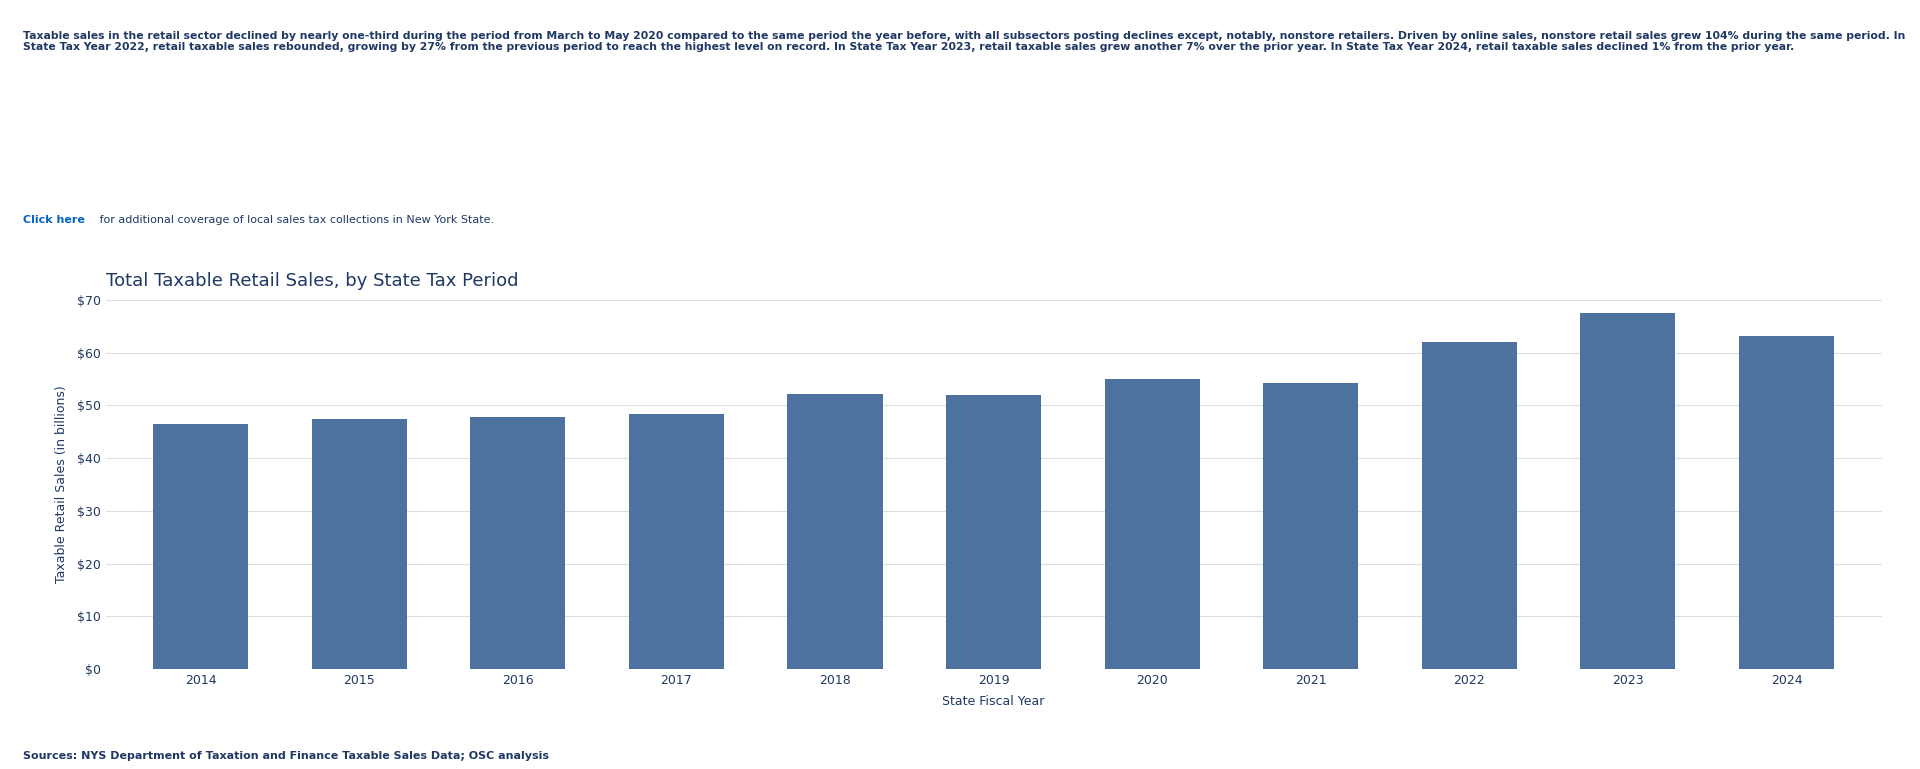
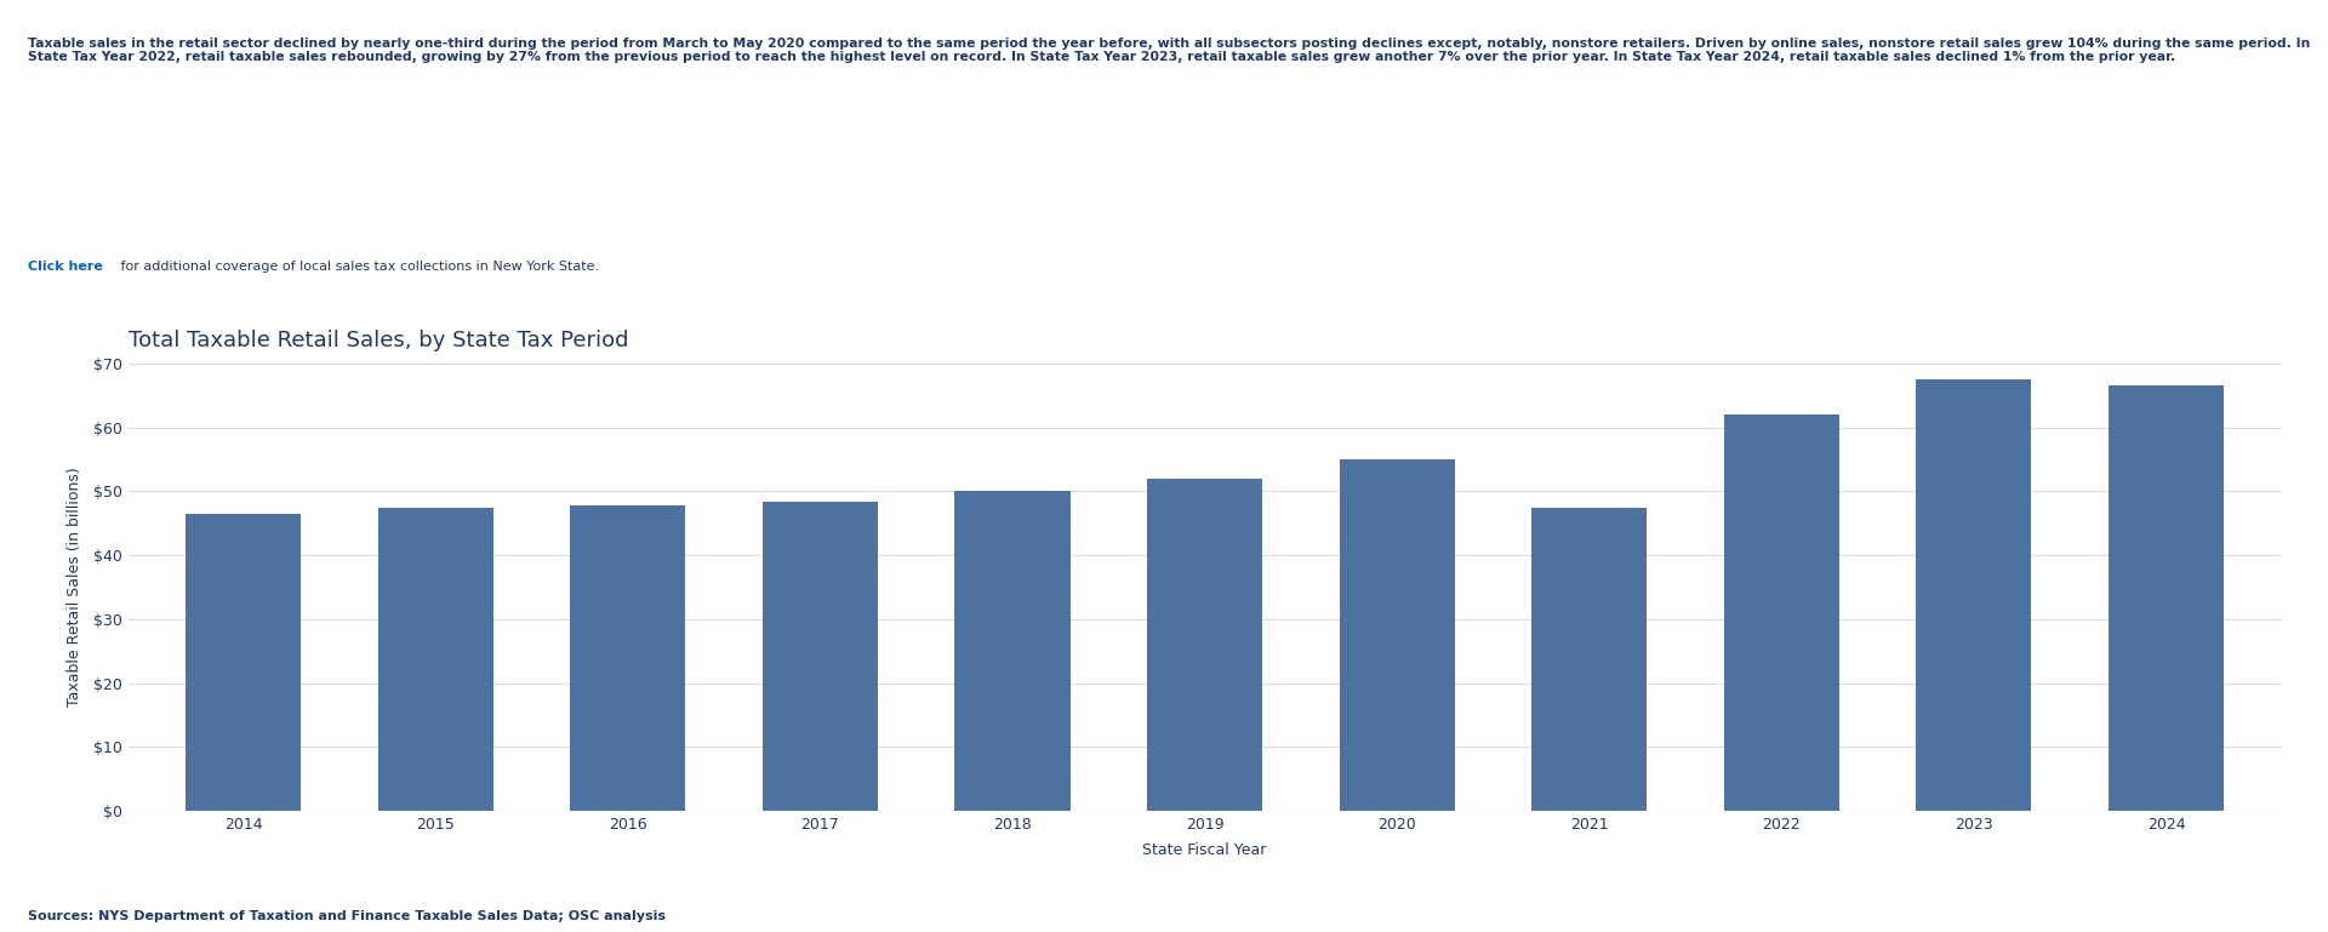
2018: $52.2 -> $50.0
2021: $54.2 -> $47.5
2024: $63.2 -> $66.5
